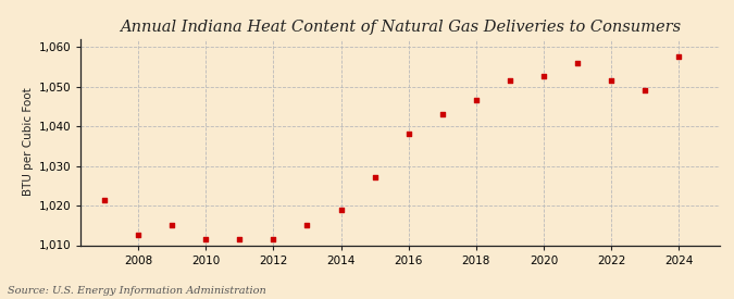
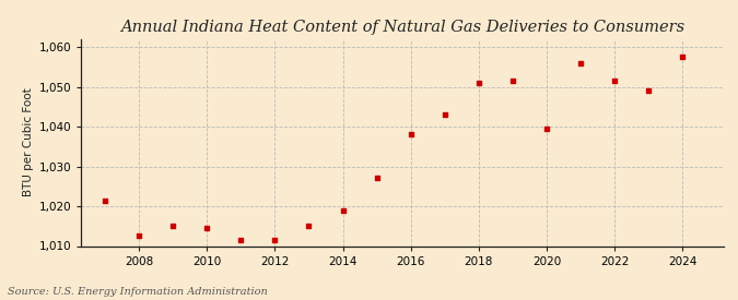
2010: 1,011.5 -> 1,014.5
2018: 1,046.5 -> 1,051.0
2020: 1,052.5 -> 1,039.5
